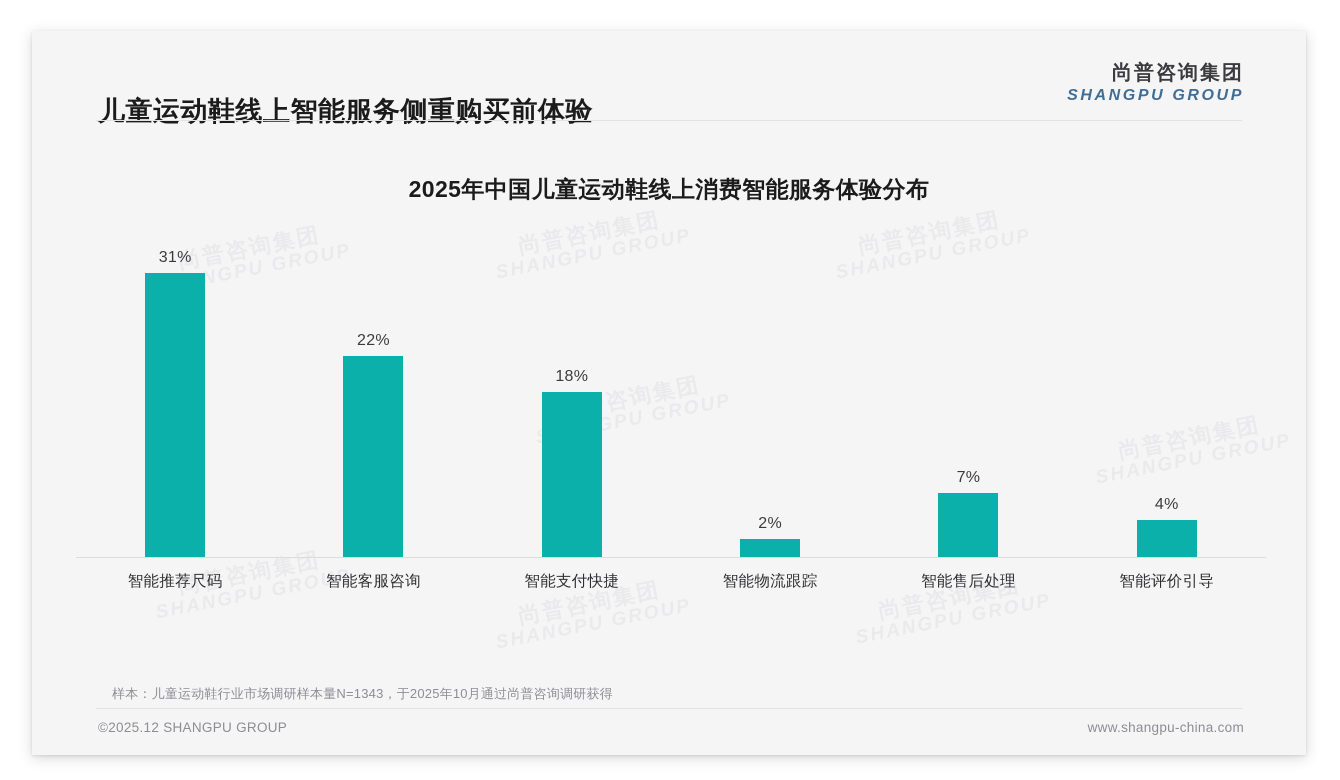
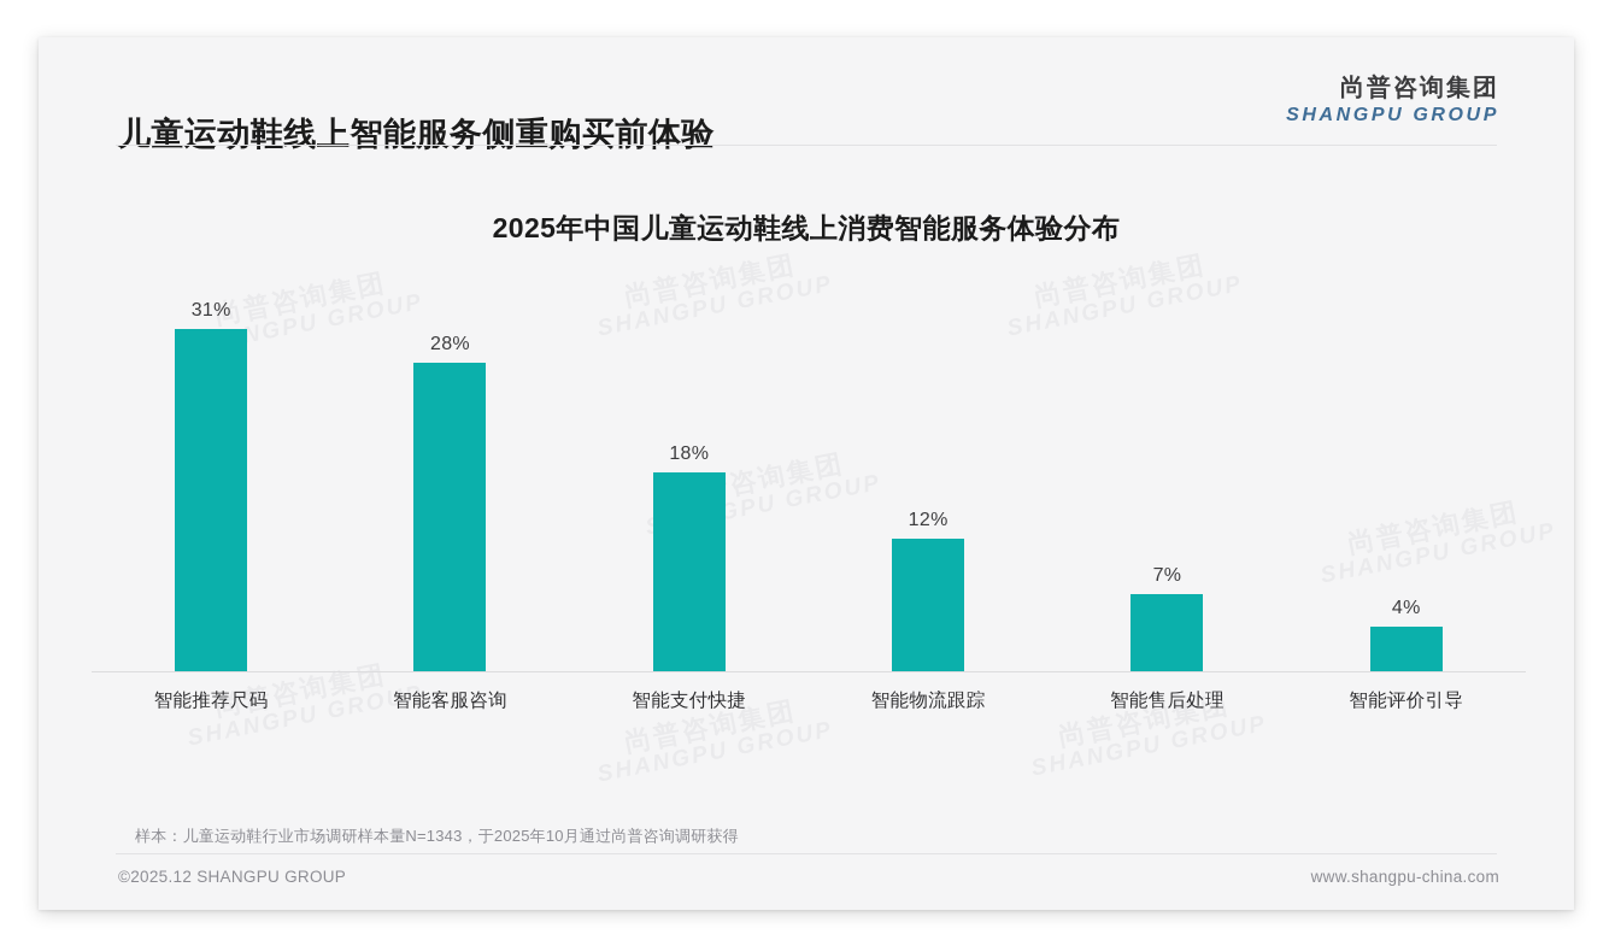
智能客服咨询: 22% -> 28%
智能物流跟踪: 2% -> 12%
